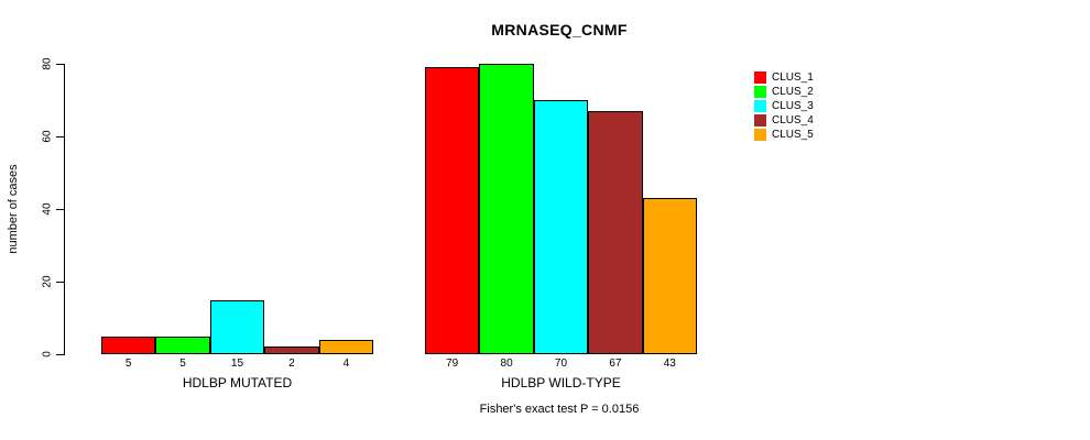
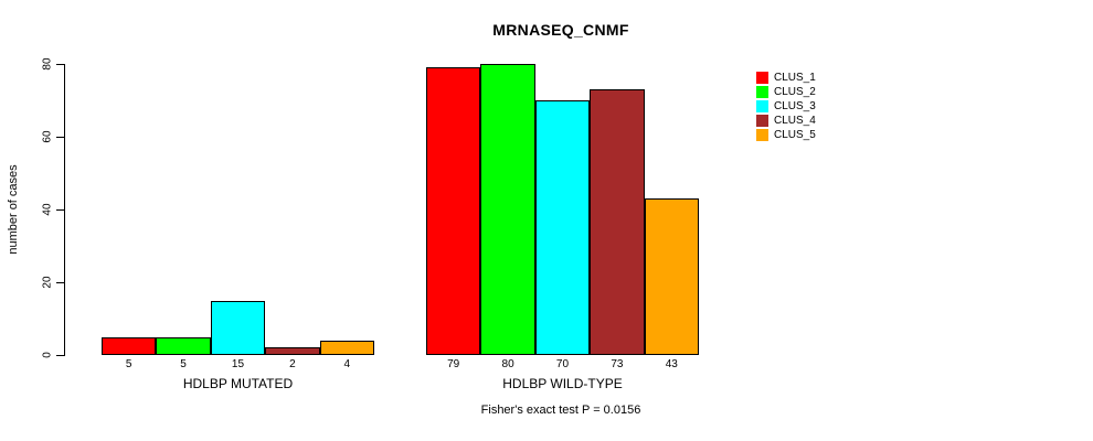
CLUS_4/HDLBP WILD-TYPE: 67 -> 73
